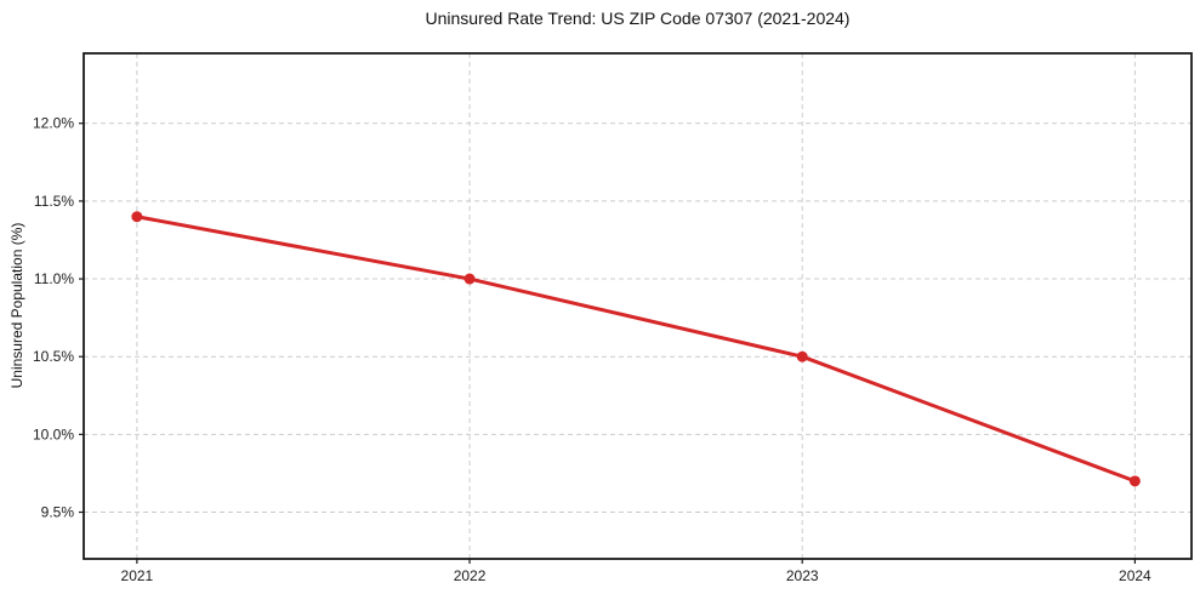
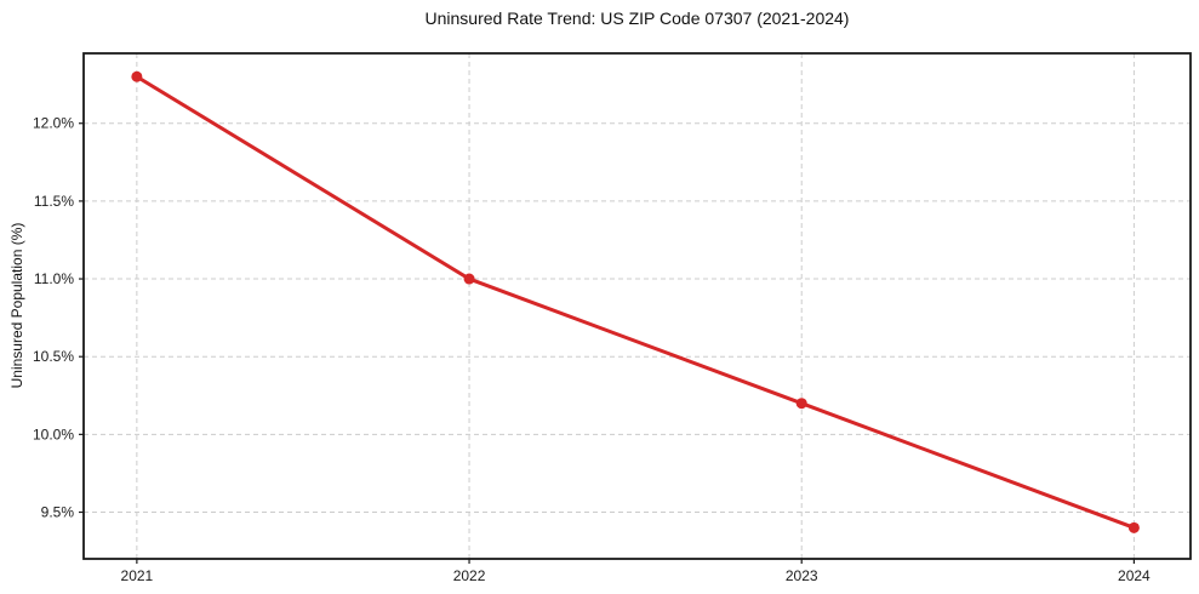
2021: 11.4% -> 12.3%
2023: 10.5% -> 10.2%
2024: 9.7% -> 9.4%
